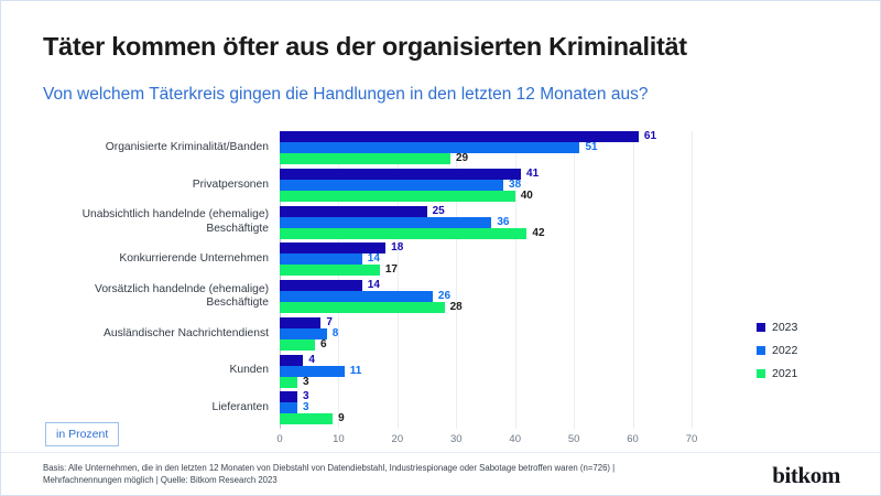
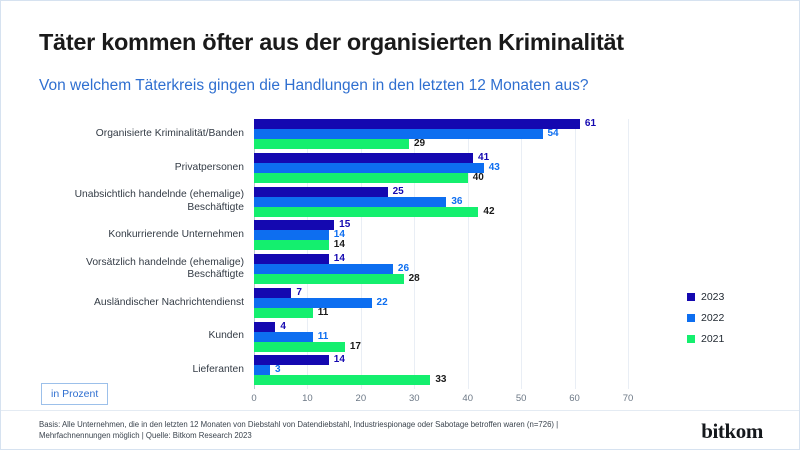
2022/Organisierte Kriminalität/Banden: 51 -> 54
2022/Privatpersonen: 38 -> 43
2023/Konkurrierende Unternehmen: 18 -> 15
2021/Konkurrierende Unternehmen: 17 -> 14
2022/Ausländischer Nachrichtendienst: 8 -> 22
2021/Ausländischer Nachrichtendienst: 6 -> 11
2021/Kunden: 3 -> 17
2023/Lieferanten: 3 -> 14
2021/Lieferanten: 9 -> 33
